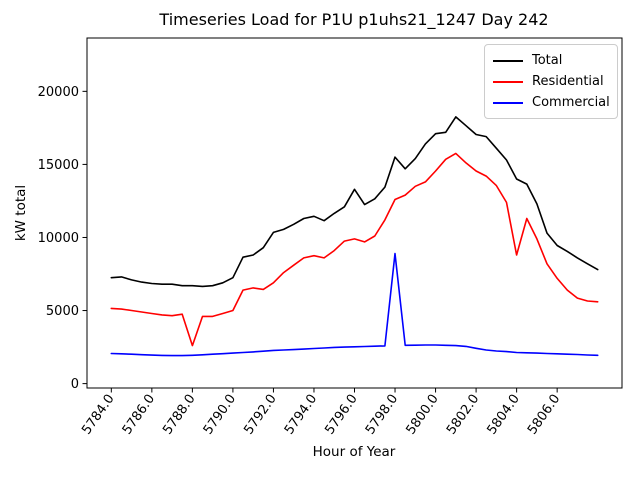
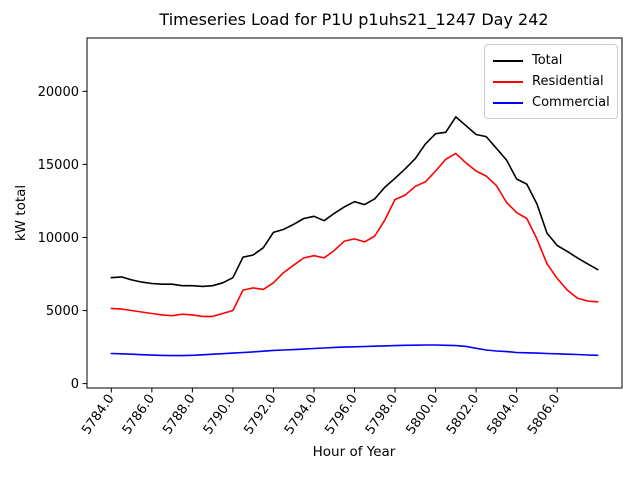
Residential/5788.0: 2600 -> 4700
Total/5796.0: 13300 -> 12400
Total/5798.0: 15500 -> 14000
Commercial/5798.0: 8900 -> 2600
Residential/5804.0: 8800 -> 11700
